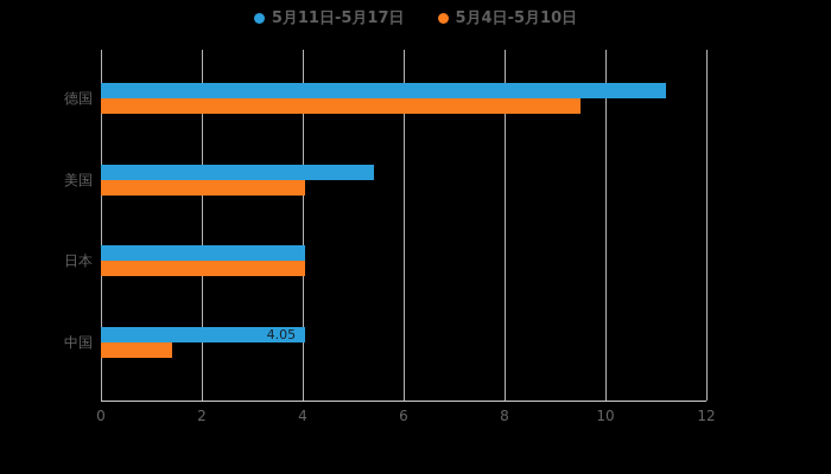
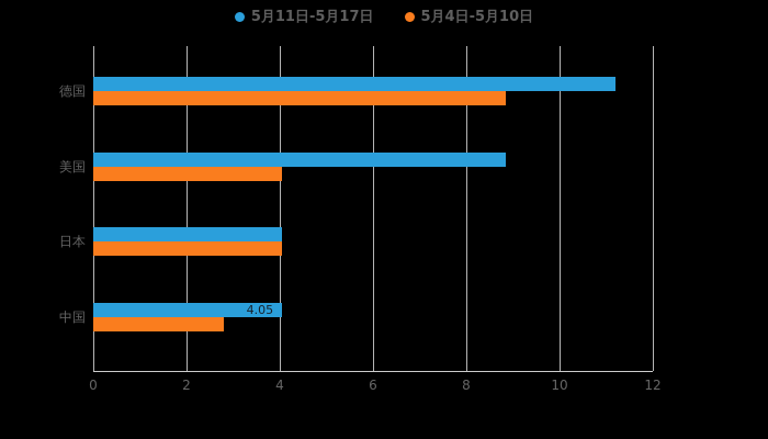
5月4日-5月10日/德国: 9.5 -> 8.8
5月11日-5月17日/美国: 5.4 -> 8.8
5月4日-5月10日/中国: 1.4 -> 2.8
